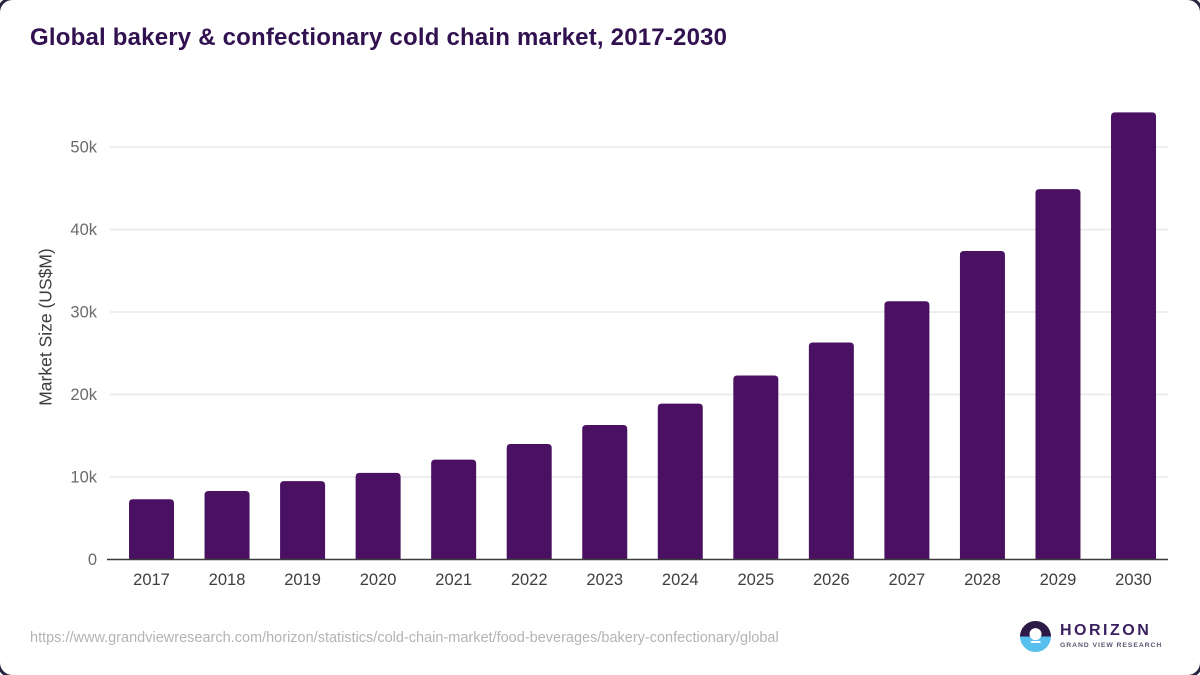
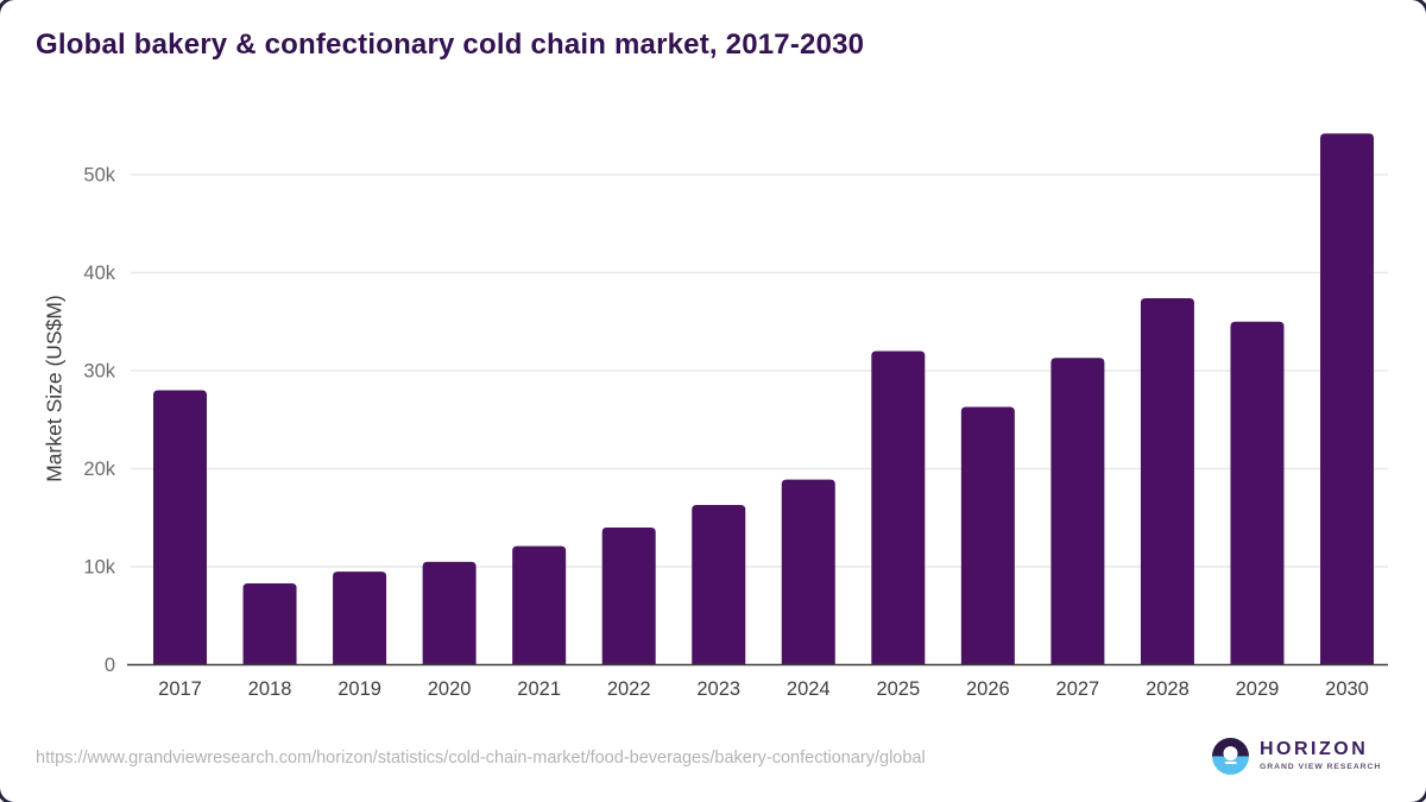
2017: 7k -> 28k
2025: 22k -> 32k
2029: 45k -> 35k
